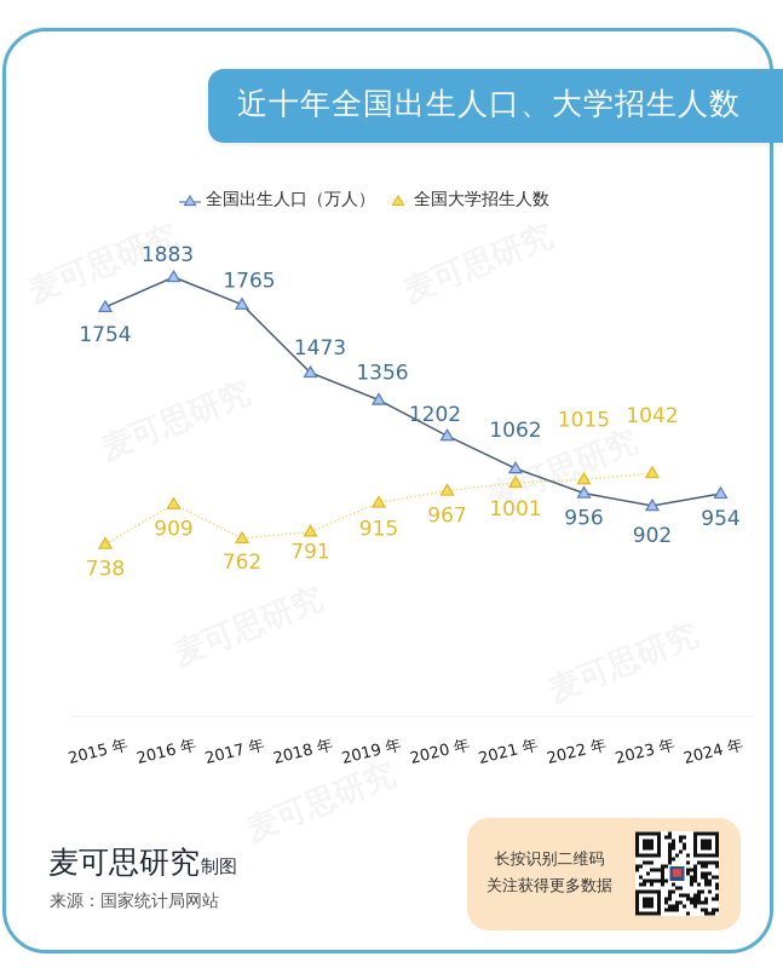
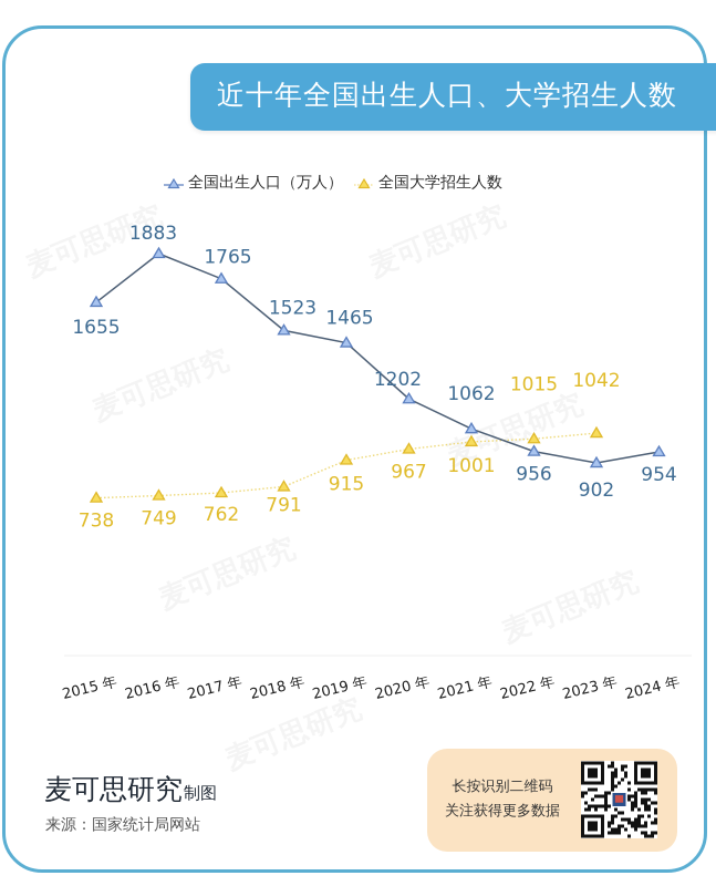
全国出生人口（万人）/2015 年: 1754 -> 1655
全国大学招生人数/2016 年: 909 -> 749
全国出生人口（万人）/2018 年: 1473 -> 1523
全国出生人口（万人）/2019 年: 1356 -> 1465
